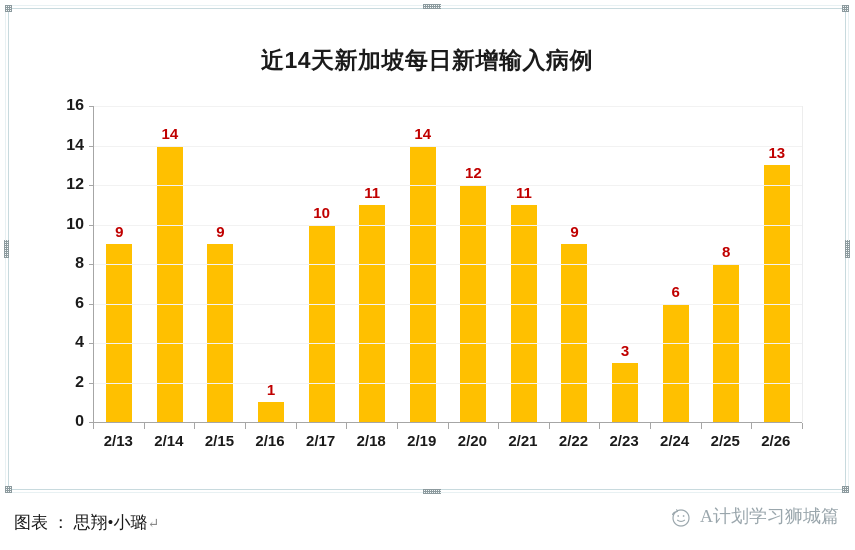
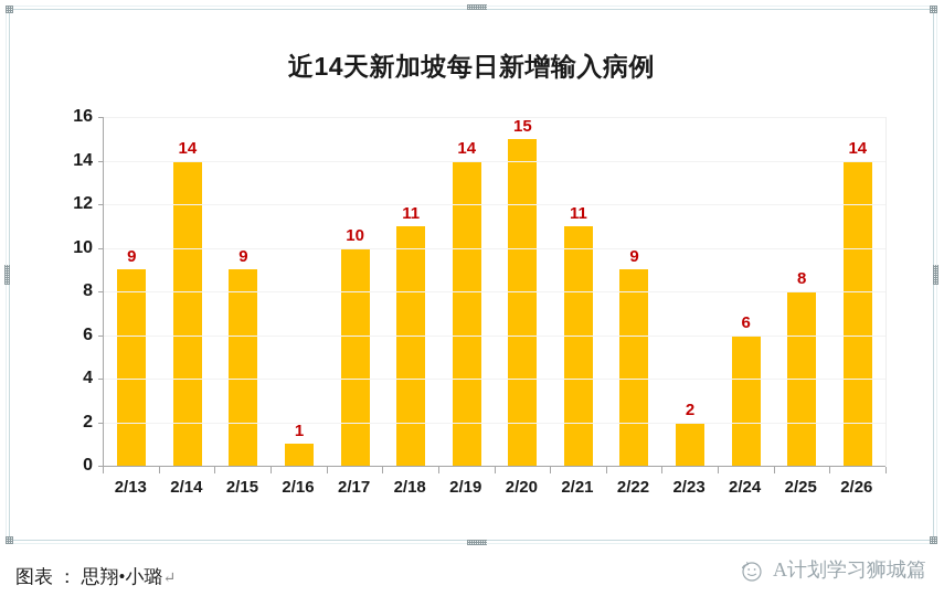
2/20: 12 -> 15
2/23: 3 -> 2
2/26: 13 -> 14
